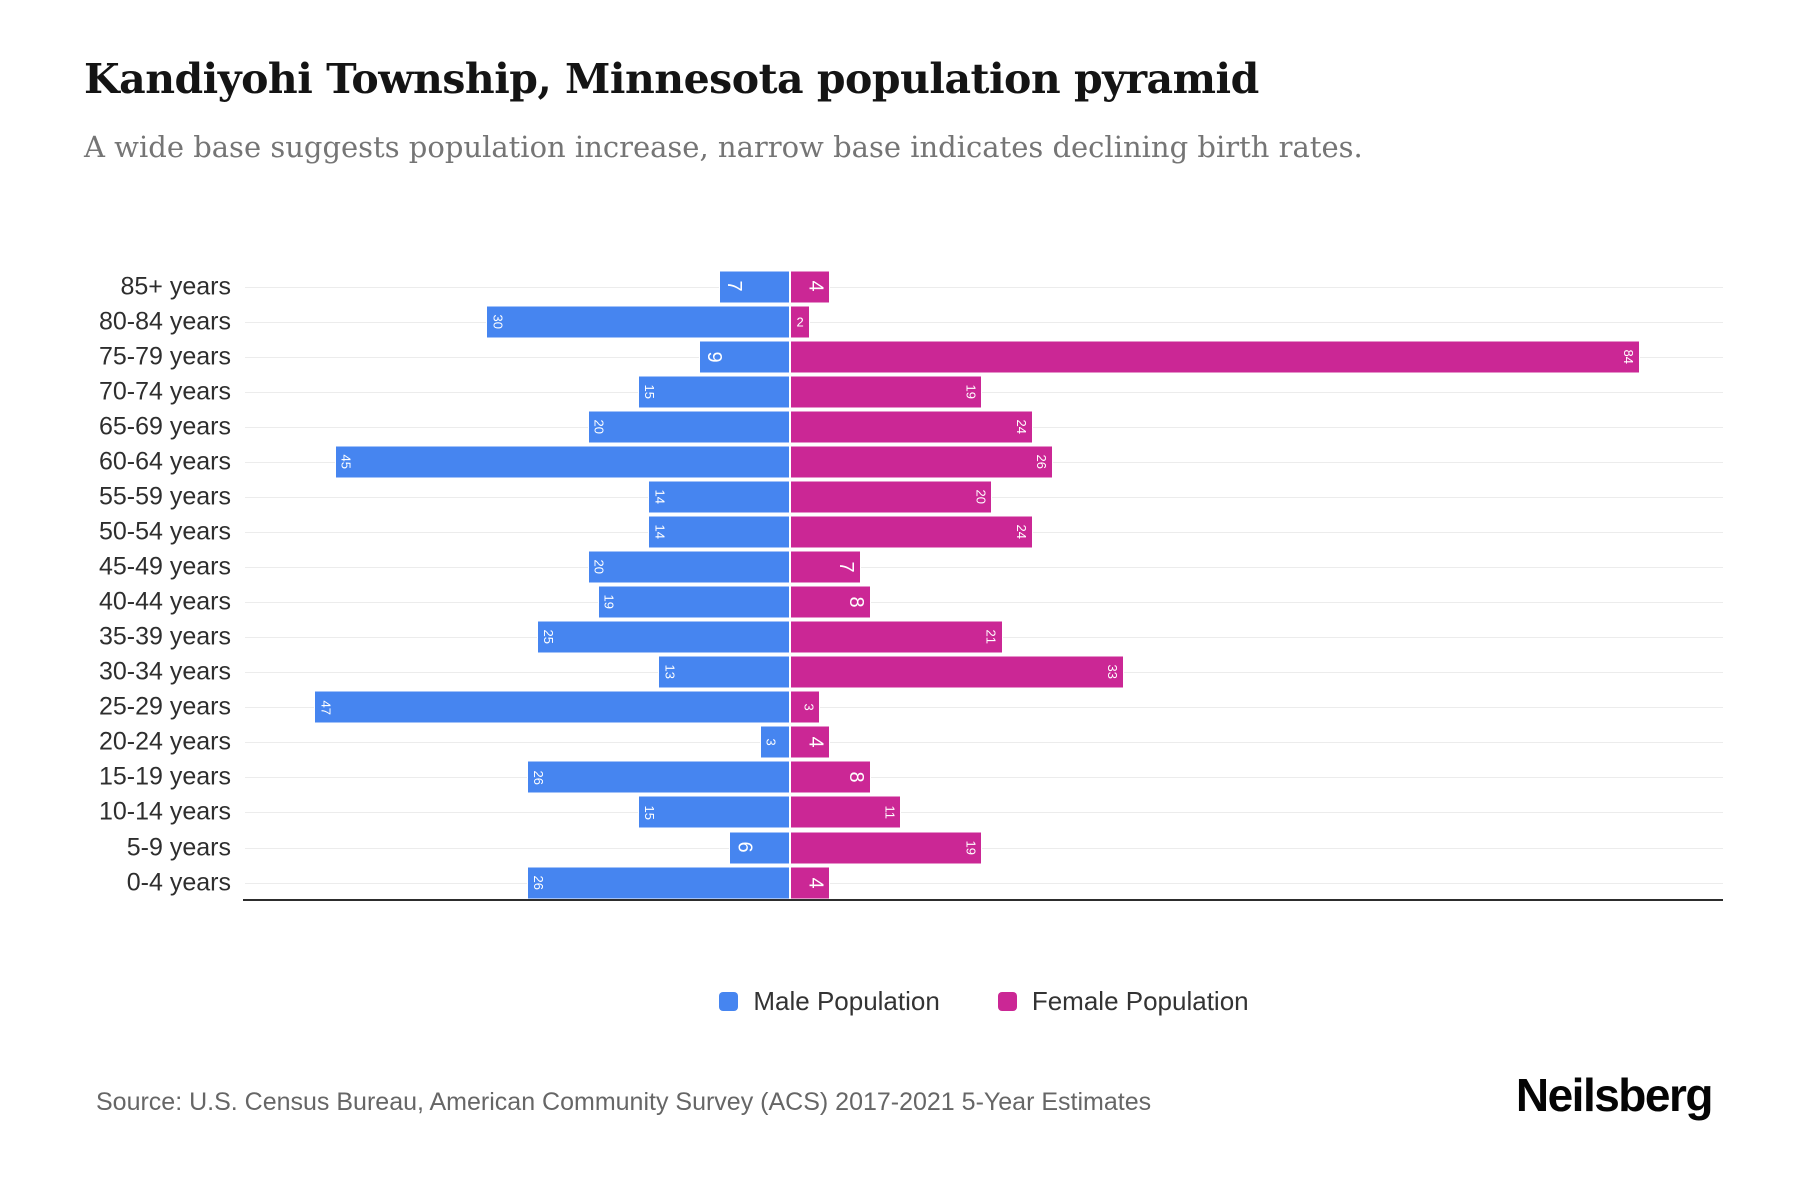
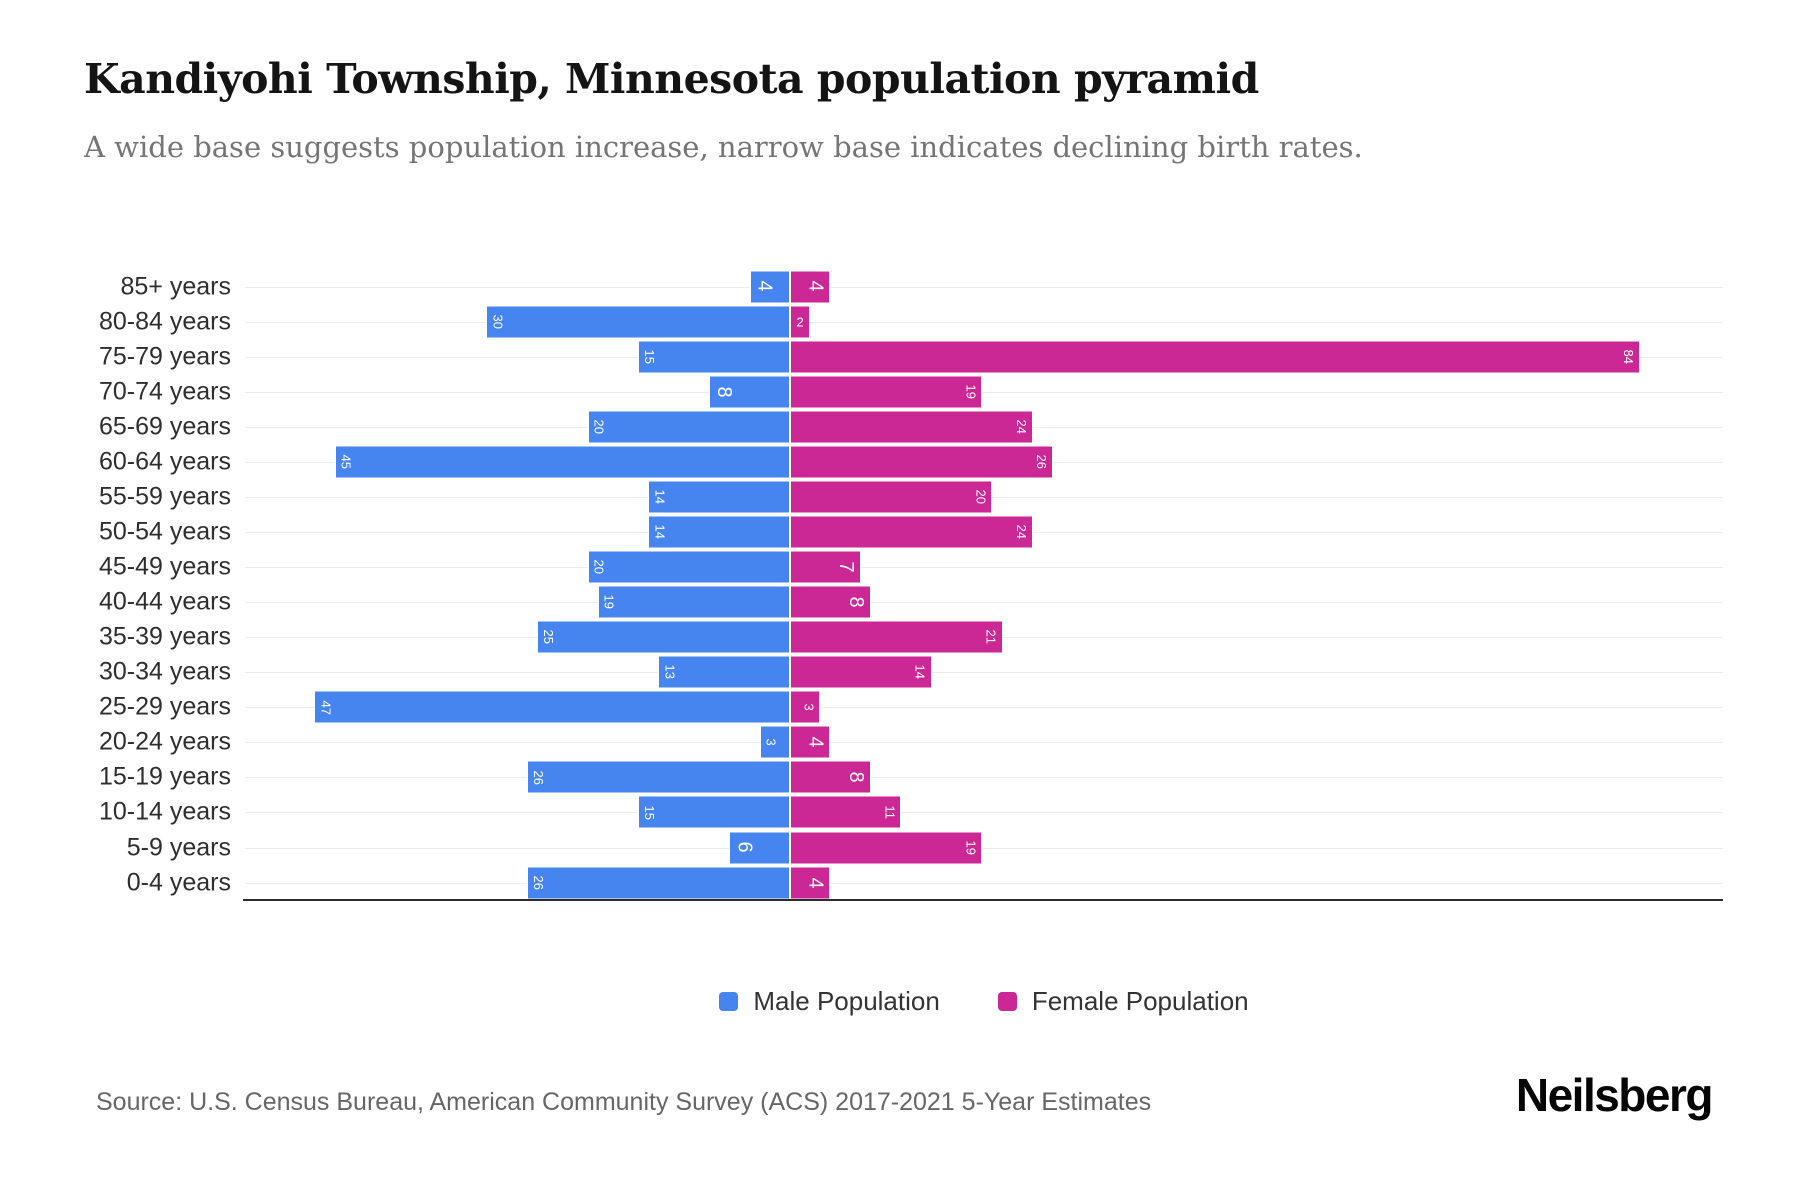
Male Population/85+ years: 7 -> 4
Male Population/75-79 years: 9 -> 15
Male Population/70-74 years: 15 -> 8
Female Population/30-34 years: 33 -> 14
